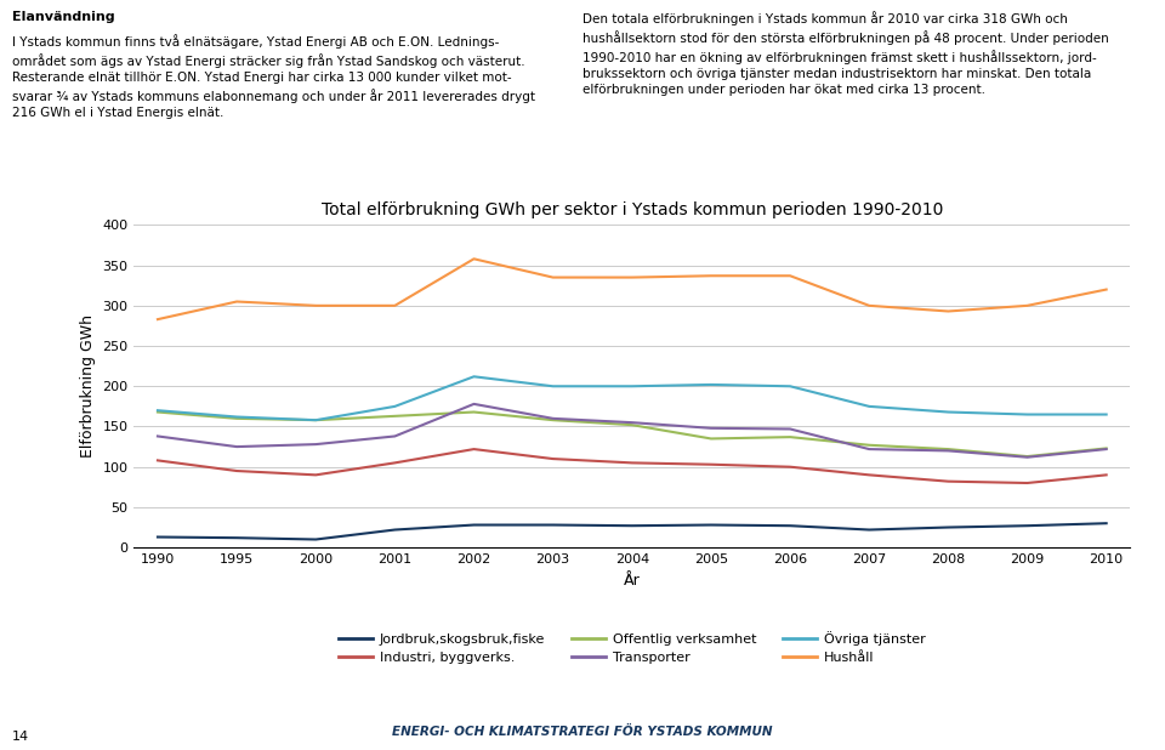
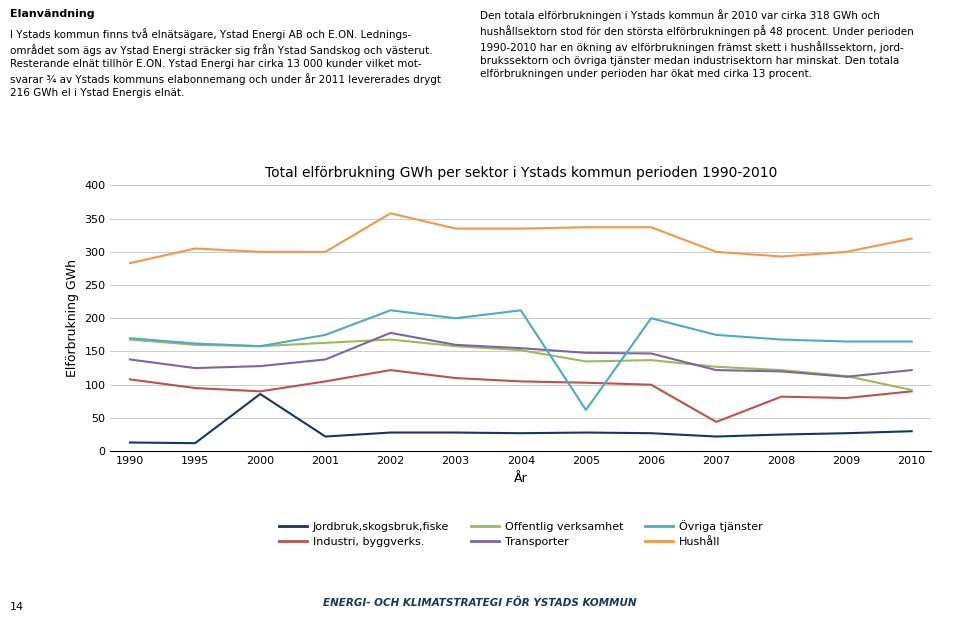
Jordbruk,skogsbruk,fiske/2000: 10 -> 86
Övriga tjänster/2004: 200 -> 212
Övriga tjänster/2005: 202 -> 62
Industri, byggverks./2007: 90 -> 44
Offentlig verksamhet/2010: 123 -> 92
